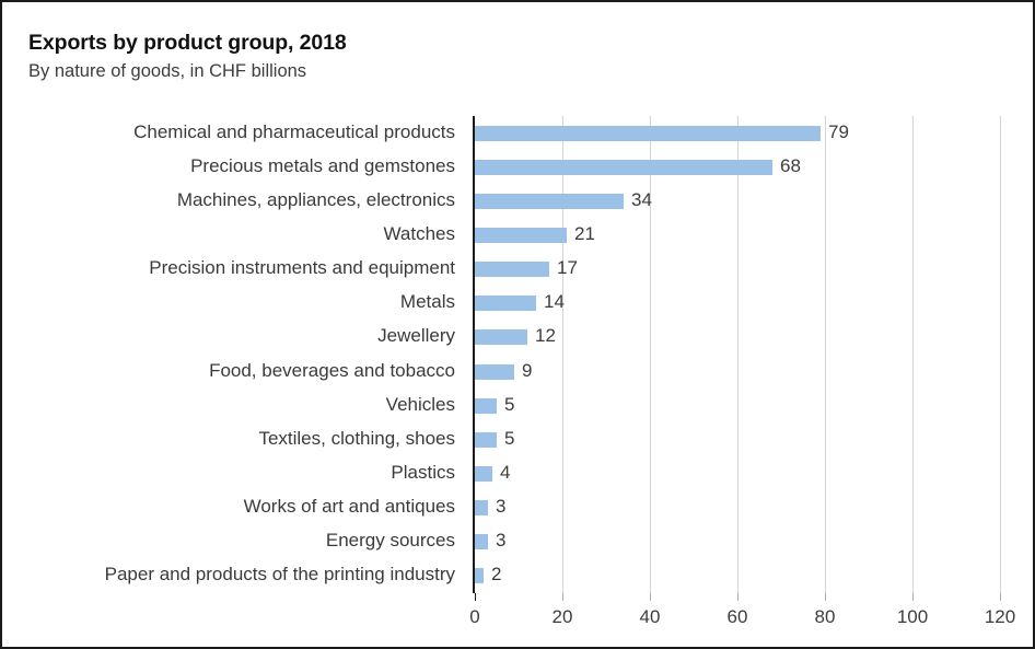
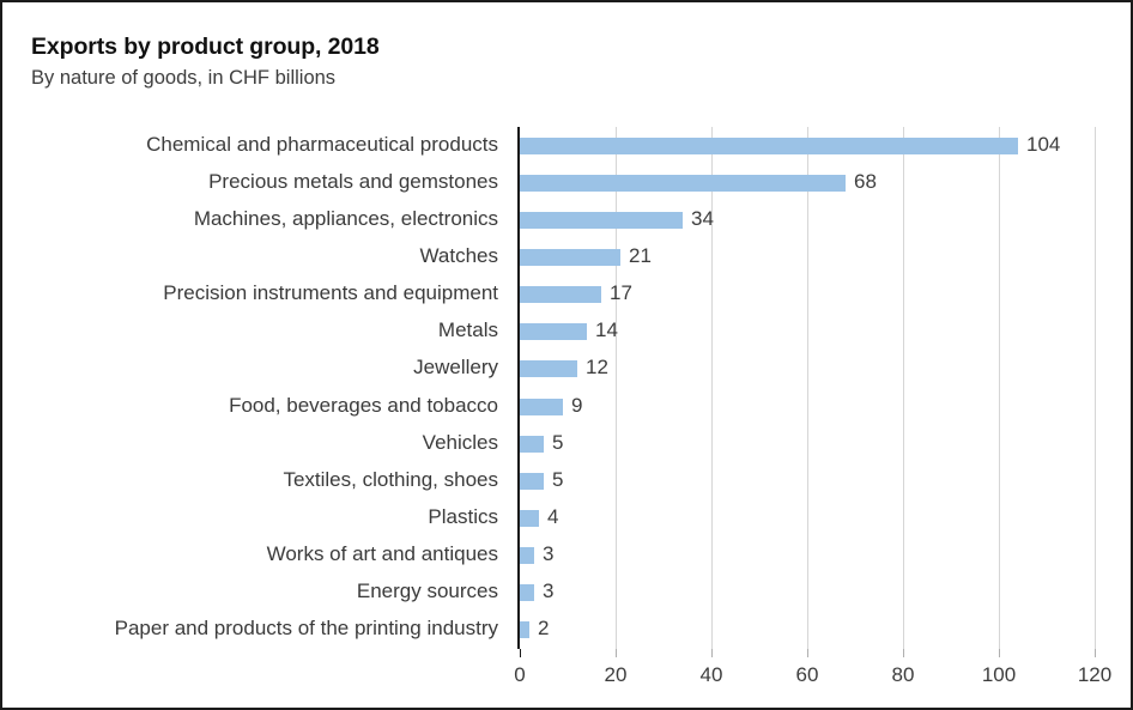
Chemical and pharmaceutical products: 79 -> 104
